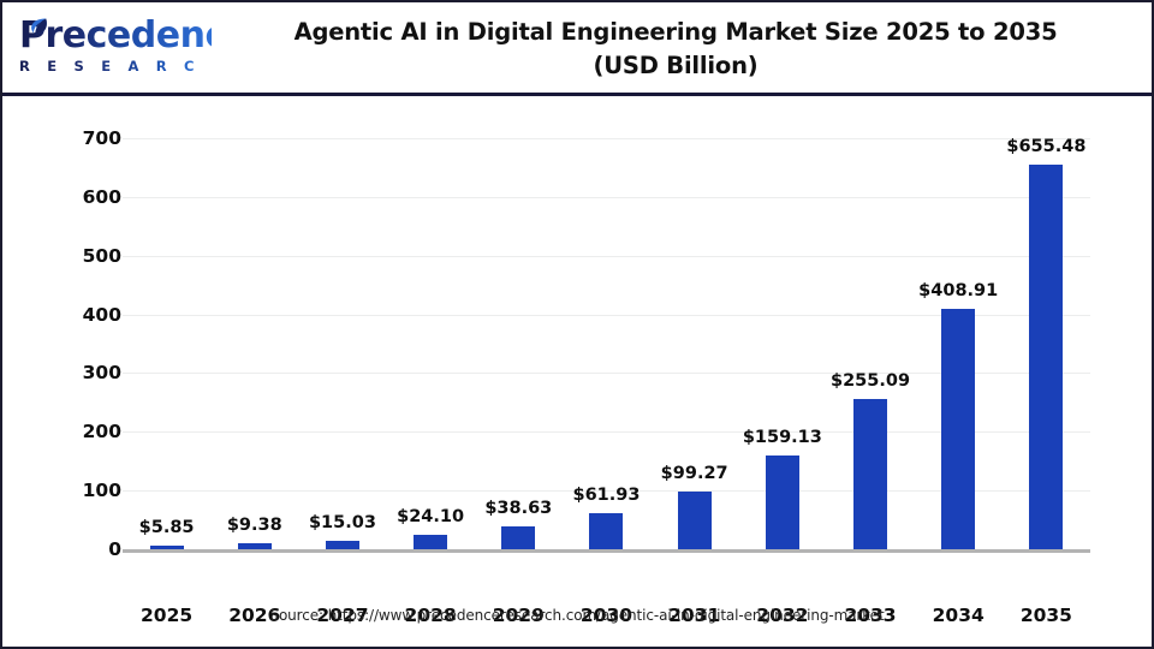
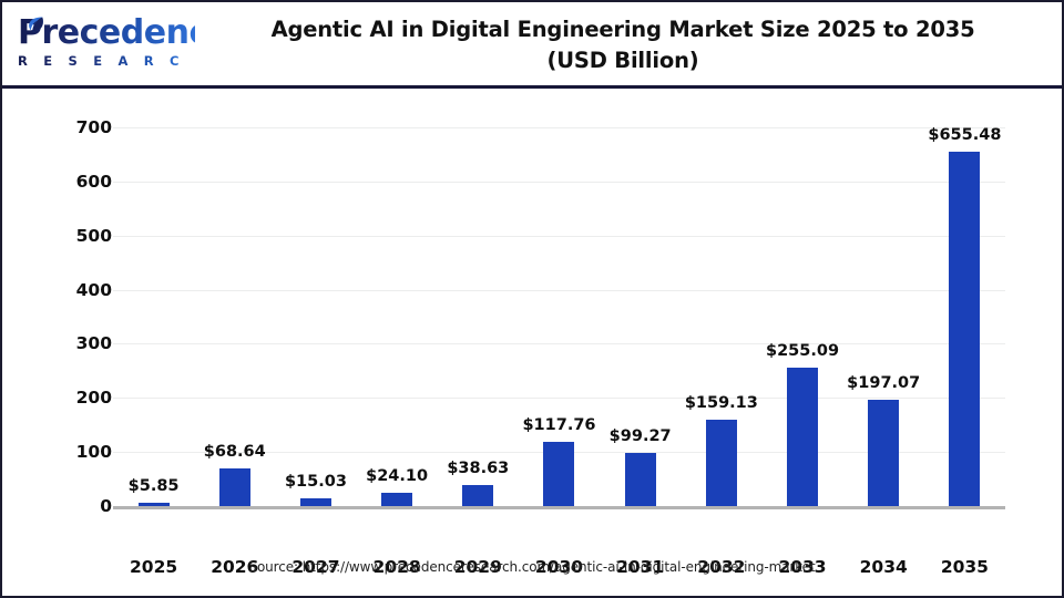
2026: $9.38 -> $68.64
2030: $61.93 -> $117.76
2034: $408.91 -> $197.07
